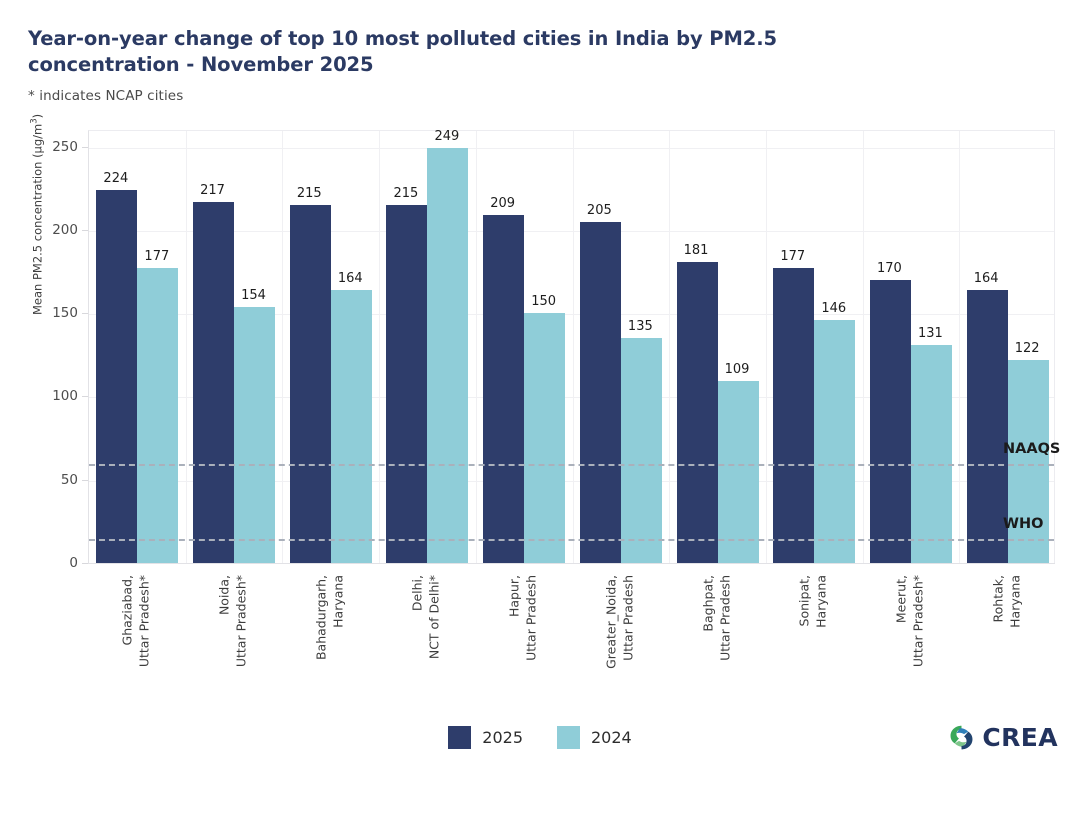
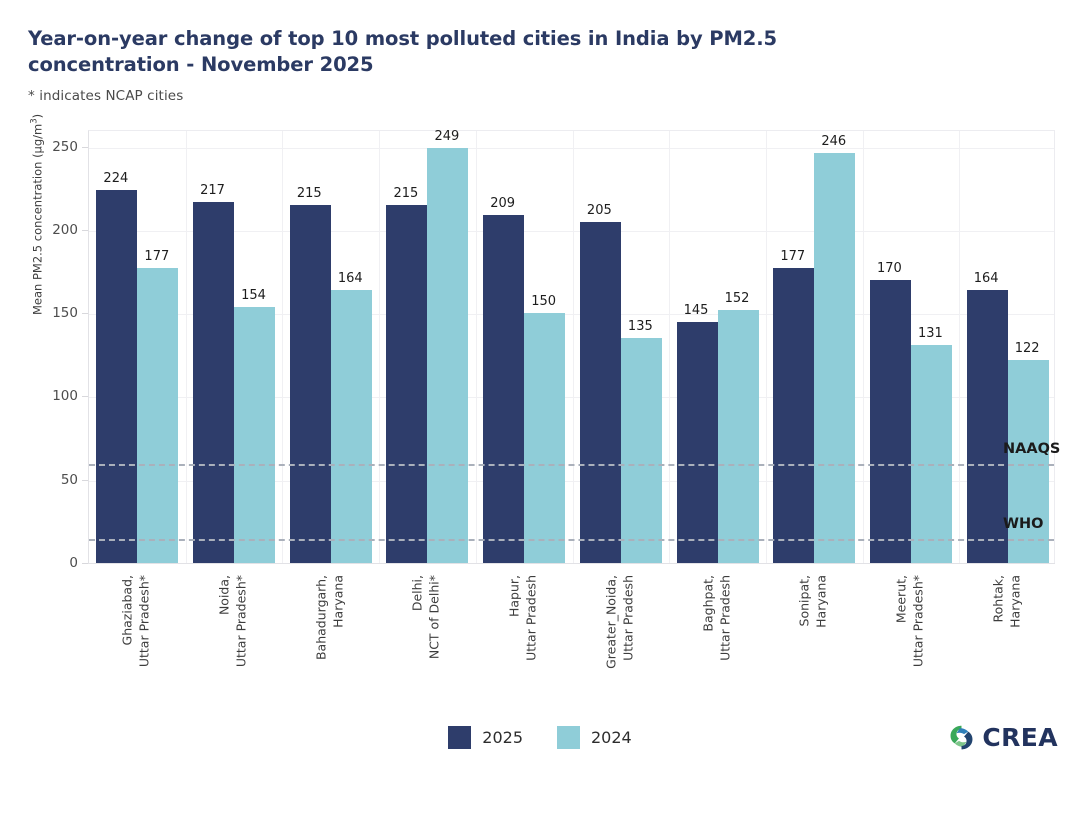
2025/Baghpat, Uttar Pradesh: 181 -> 145
2024/Baghpat, Uttar Pradesh: 109 -> 152
2024/Sonipat, Haryana: 146 -> 246
